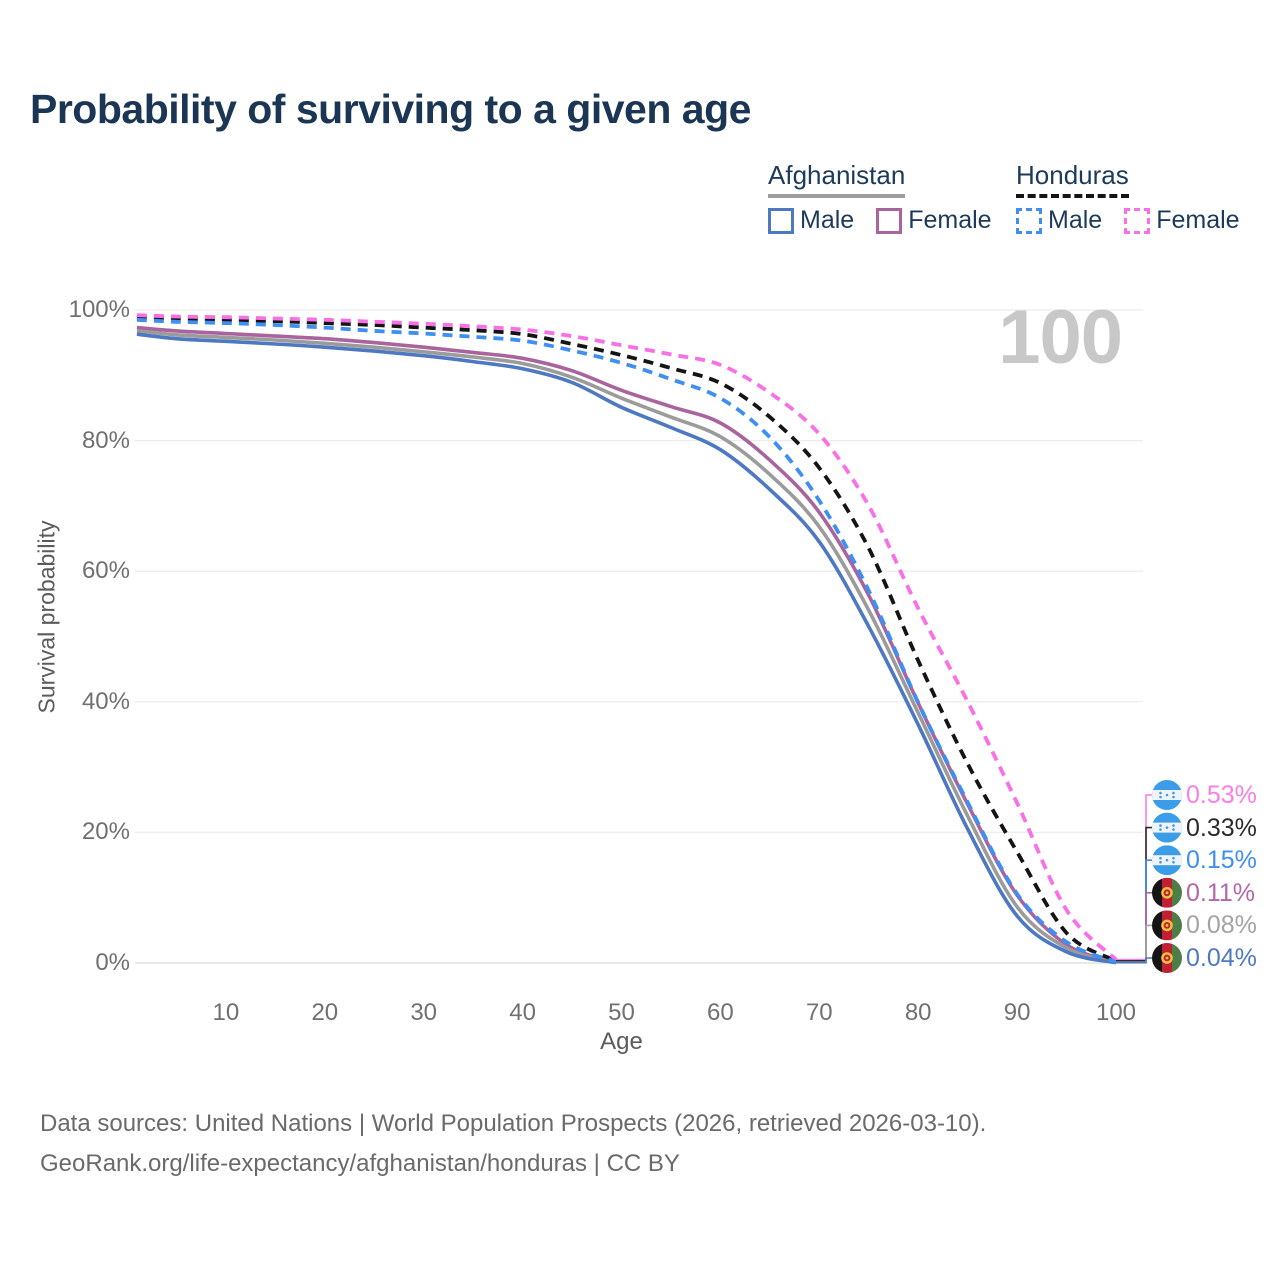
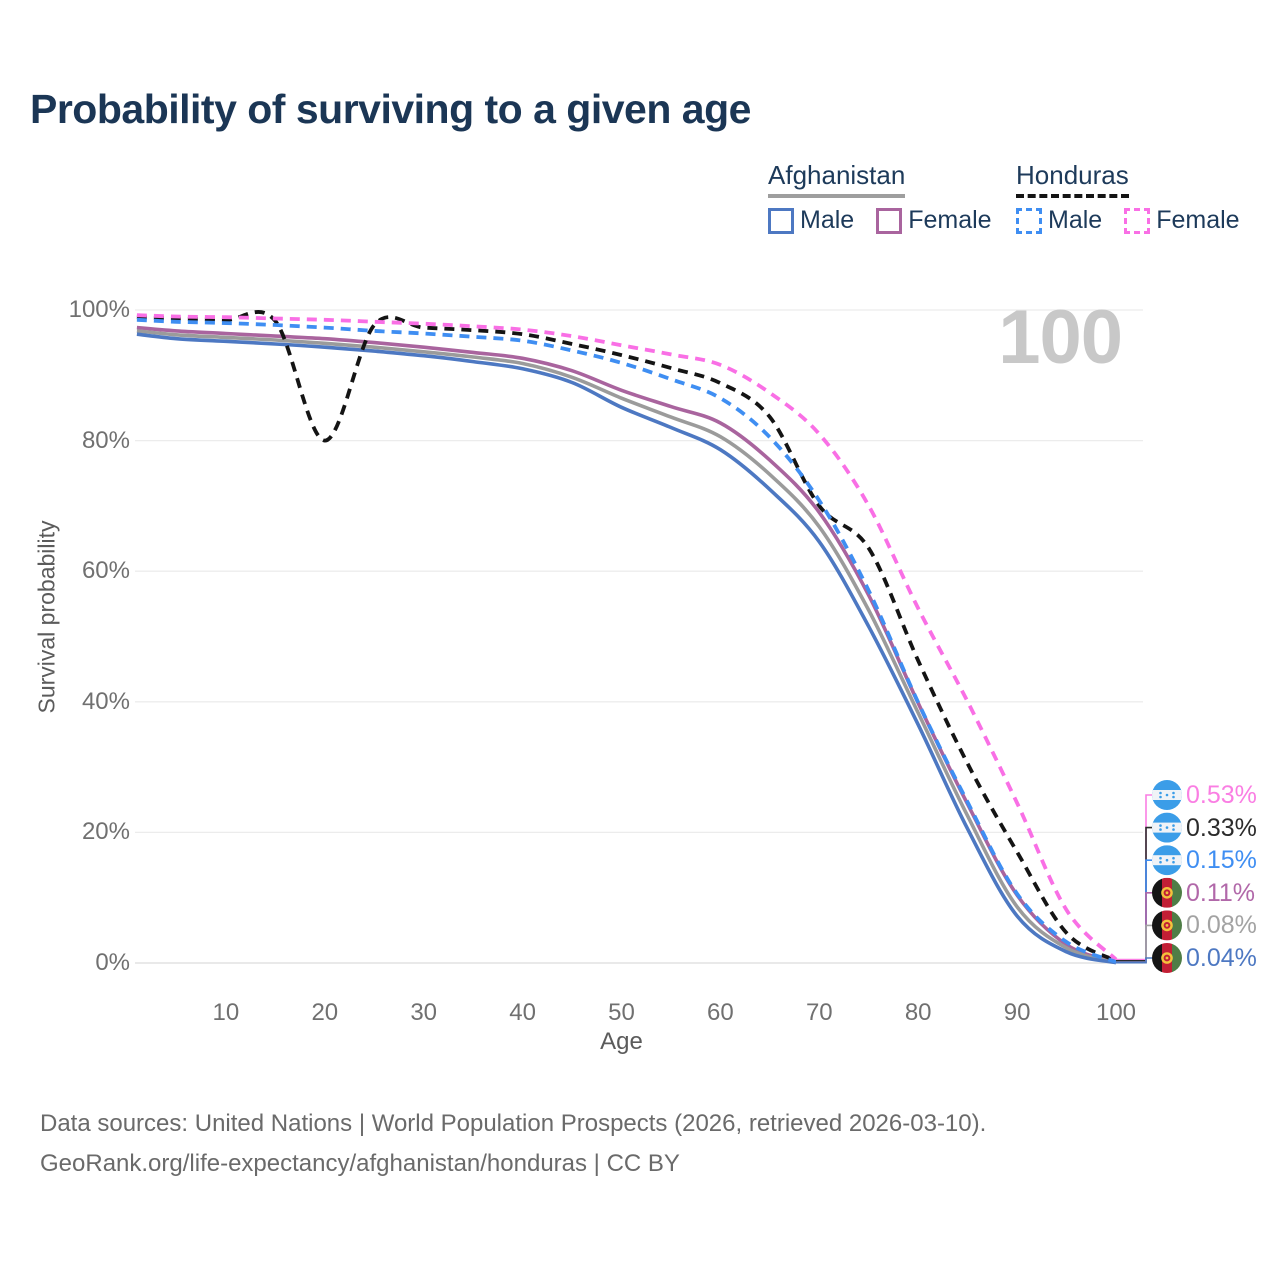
Honduras/20: 98% -> 80%
Honduras/70: 76% -> 70%
